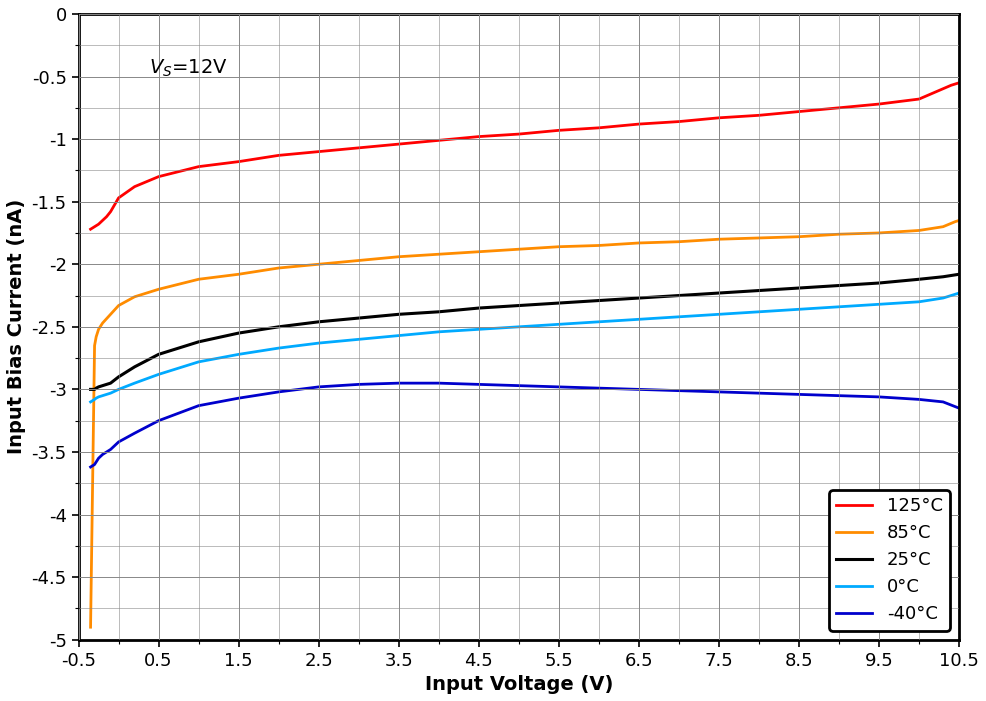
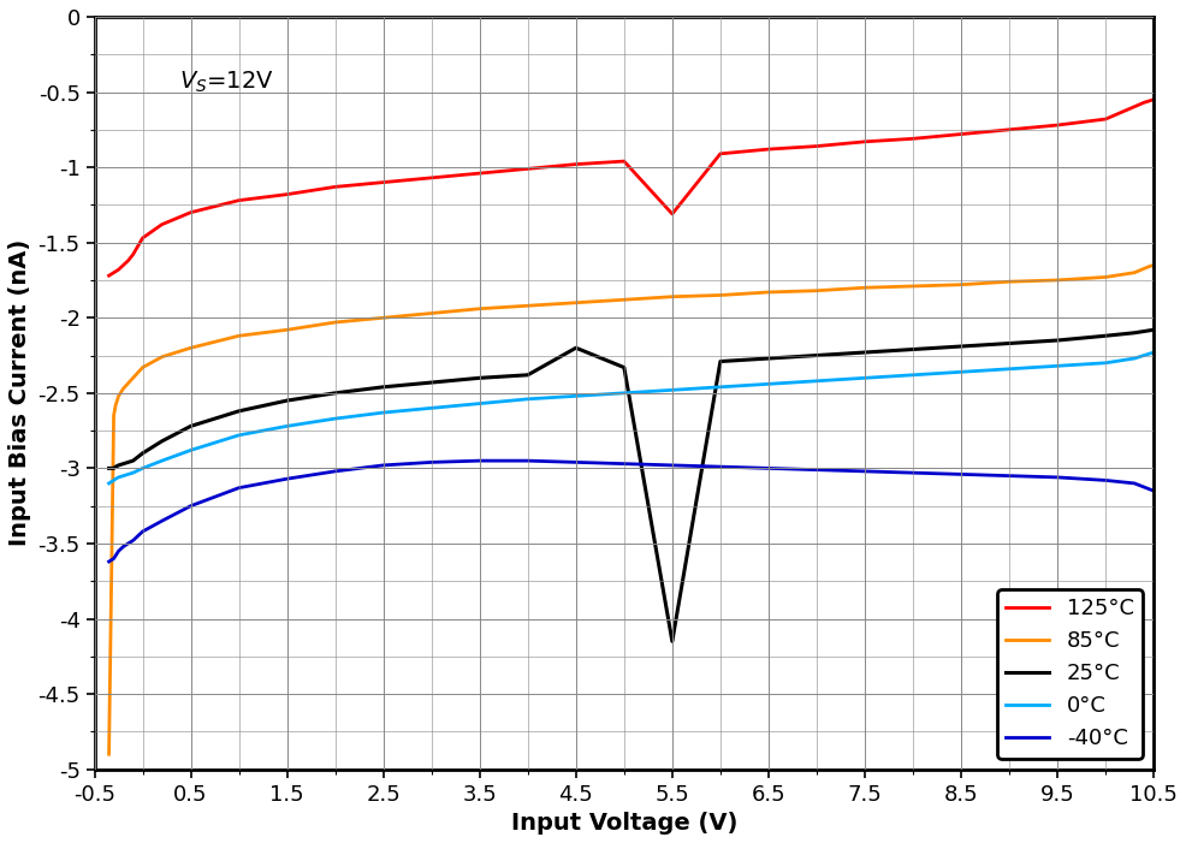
25°C/4.5: -2.35 -> -2.20
125°C/5.5: -0.93 -> -1.31
25°C/5.5: -2.31 -> -4.15
